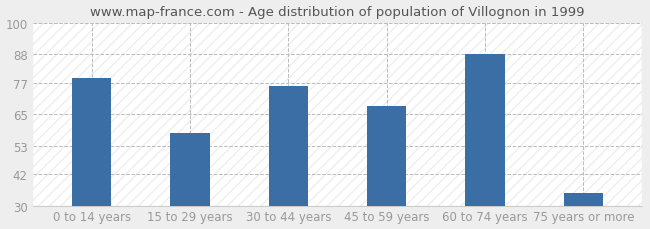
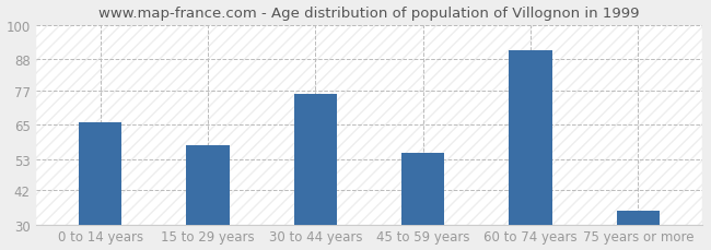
0 to 14 years: 79 -> 66
45 to 59 years: 68 -> 55
60 to 74 years: 88 -> 91
